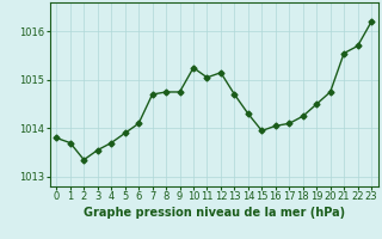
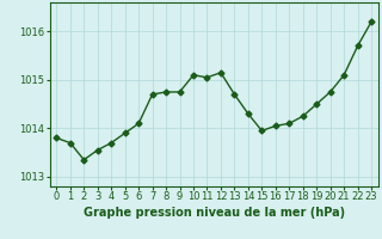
10: 1015.25 -> 1015.10
21: 1015.55 -> 1015.10
